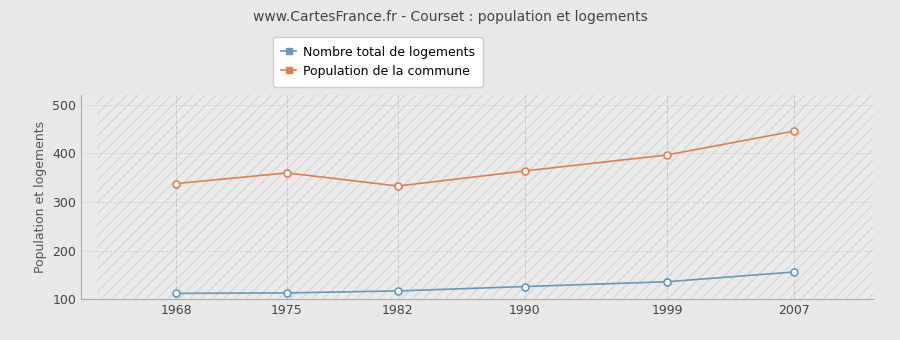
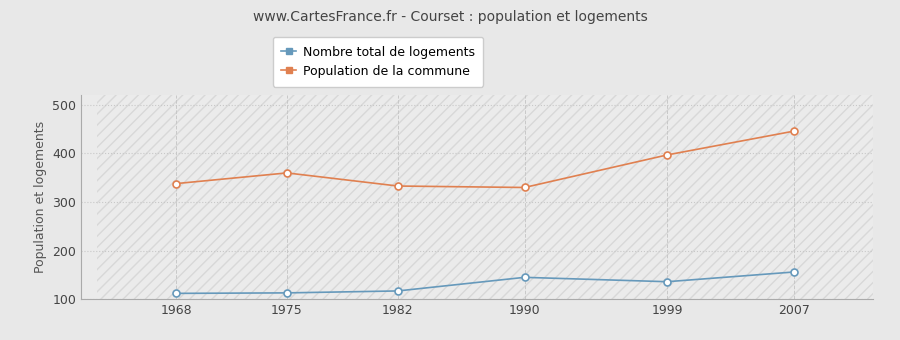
Nombre total de logements/1990: 126 -> 145
Population de la commune/1990: 364 -> 330
